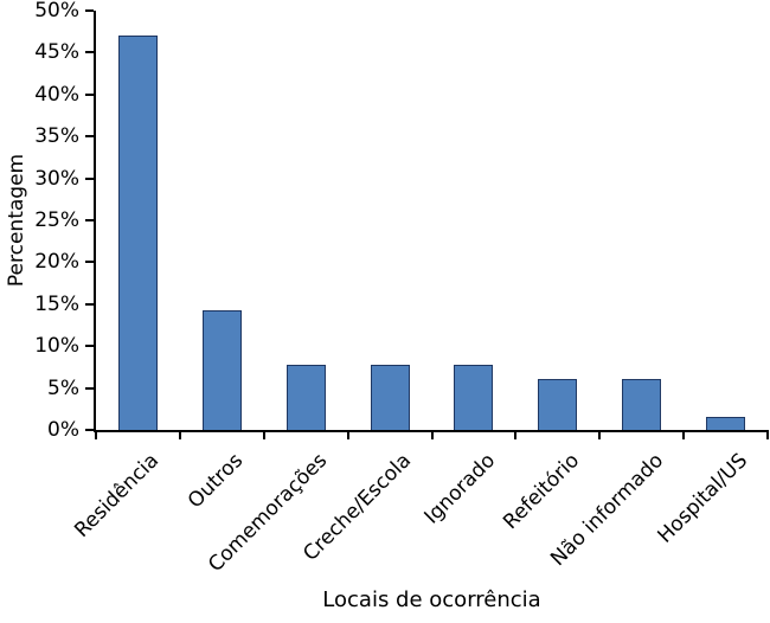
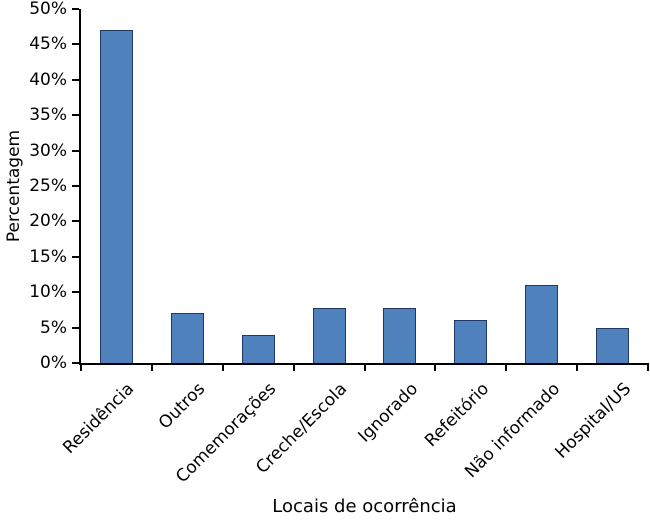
Outros: 14% -> 7%
Comemorações: 8% -> 4%
Não informado: 6% -> 11%
Hospital/US: 2% -> 5%
